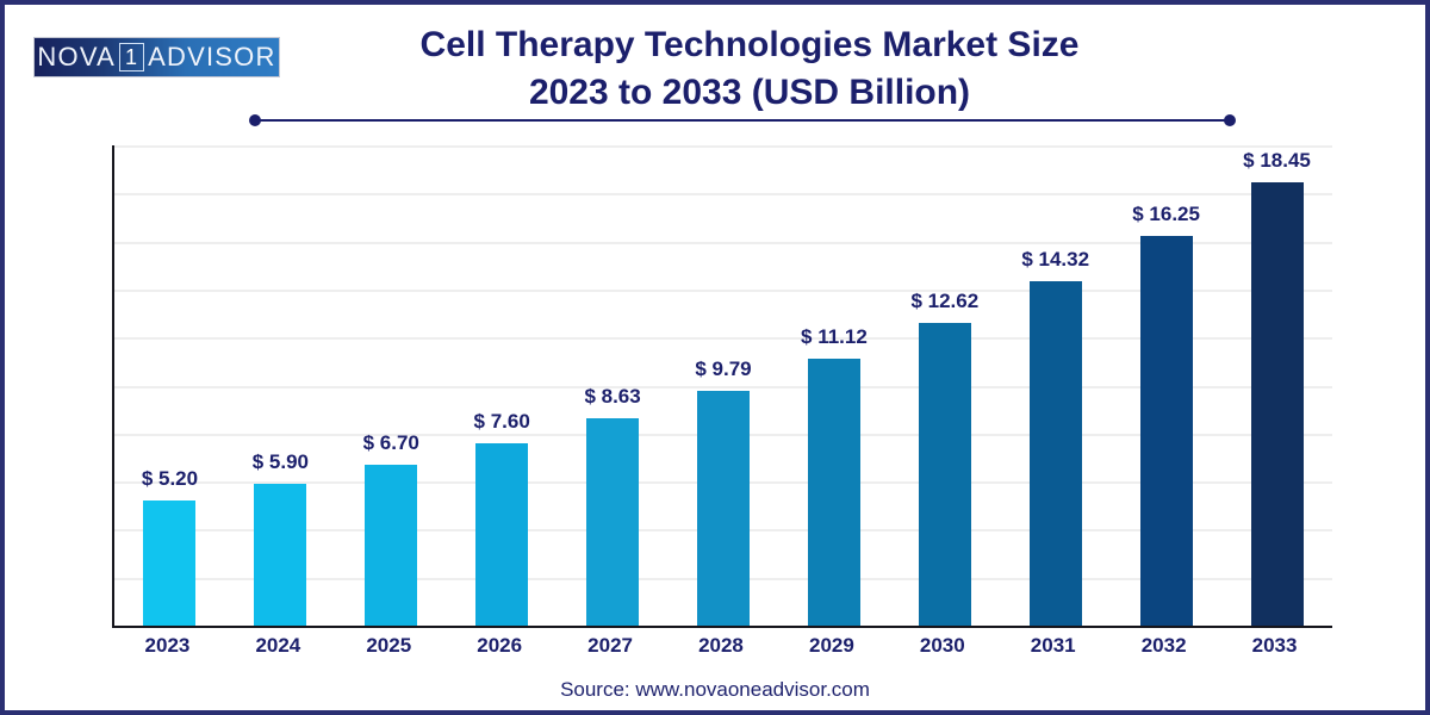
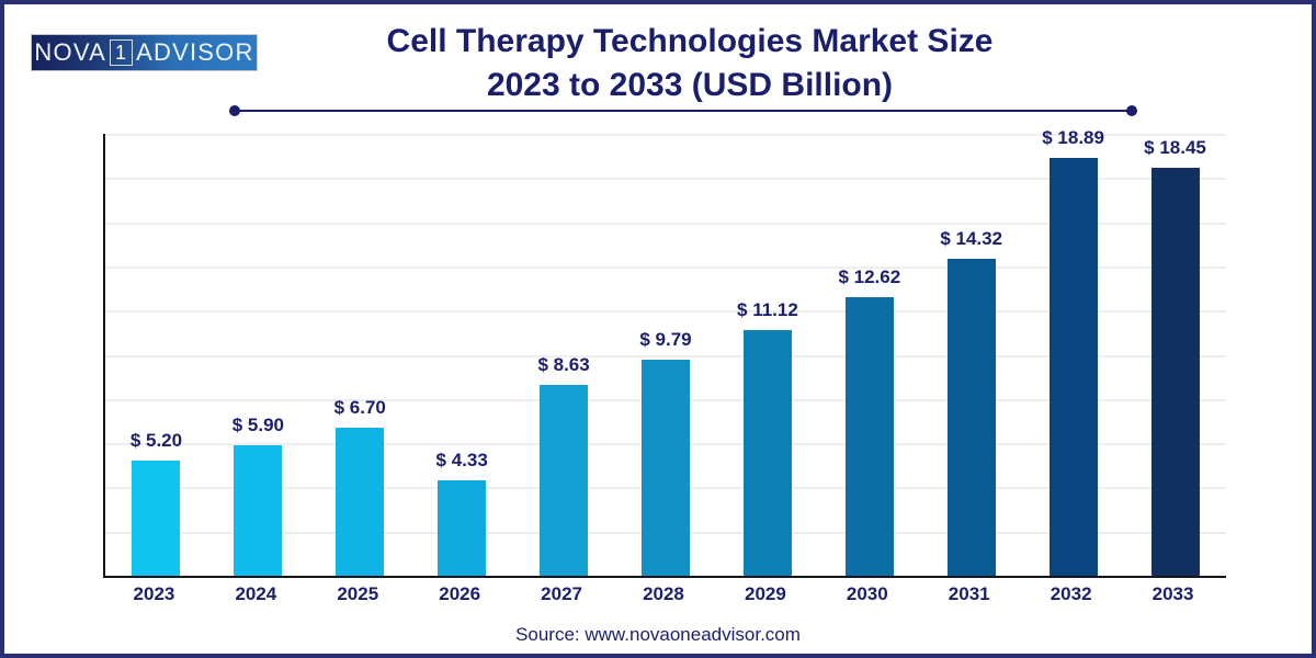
2026: 7.60 -> 4.33
2032: 16.25 -> 18.89
